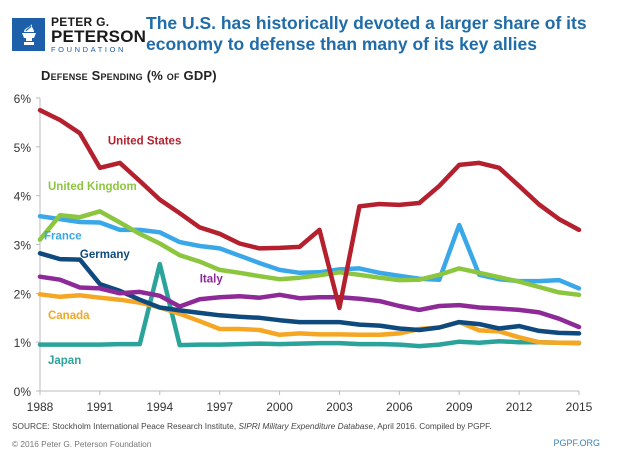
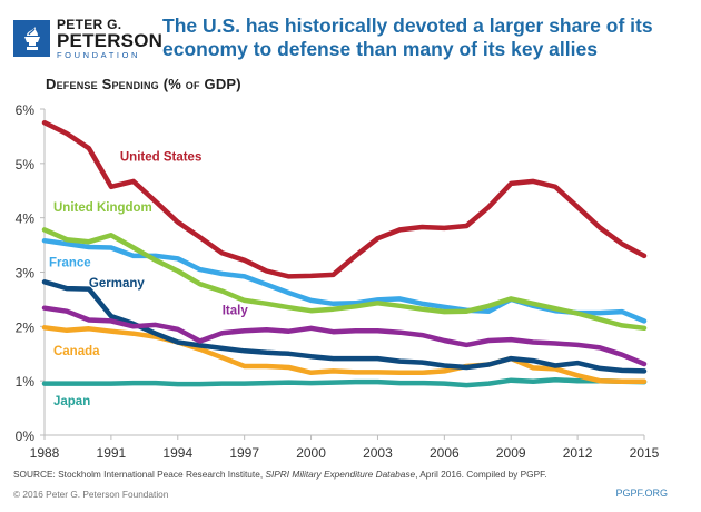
United Kingdom/1988: 3.1% -> 3.8%
Japan/1994: 2.6% -> 0.9%
United States/2003: 1.7% -> 3.6%
France/2009: 3.4% -> 2.5%
